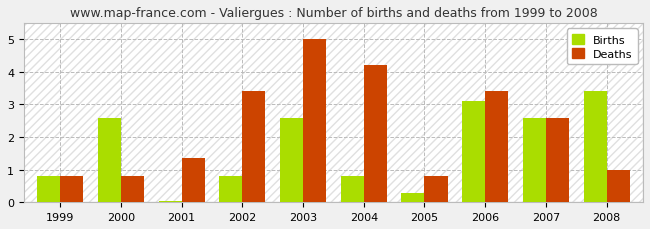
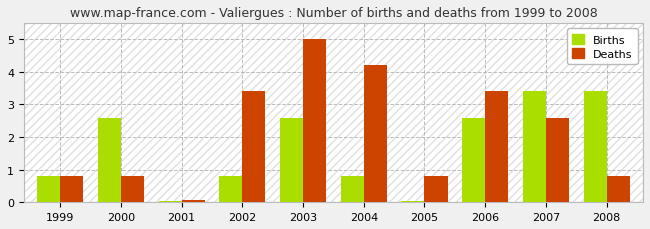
Deaths/2001: 1.35 -> 0.07
Births/2005: 0.30 -> 0.05
Births/2006: 3.10 -> 2.60
Births/2007: 2.60 -> 3.40
Deaths/2008: 1.00 -> 0.80
